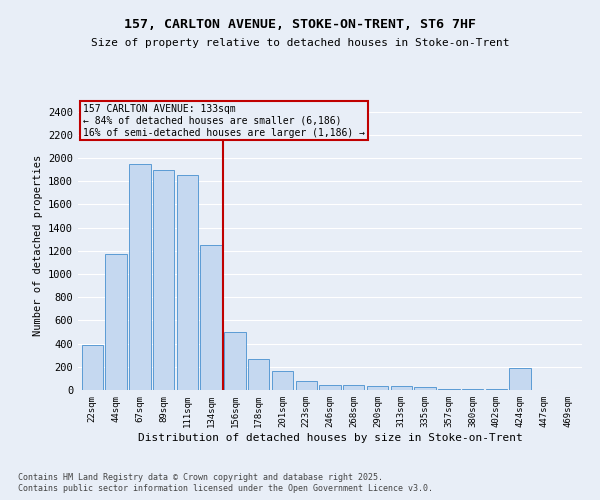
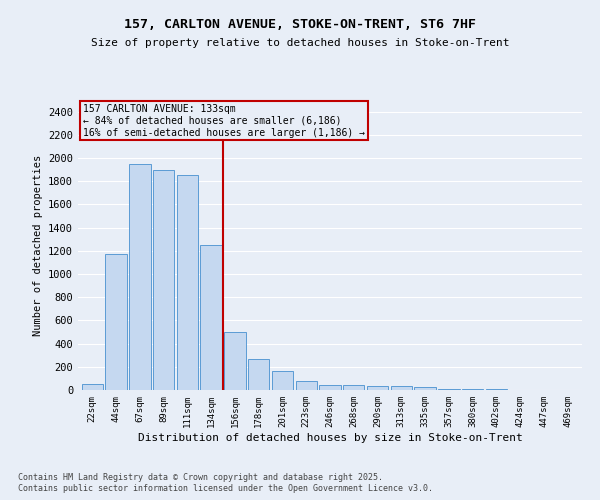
22sqm: 390 -> 50
424sqm: 190 -> 0
